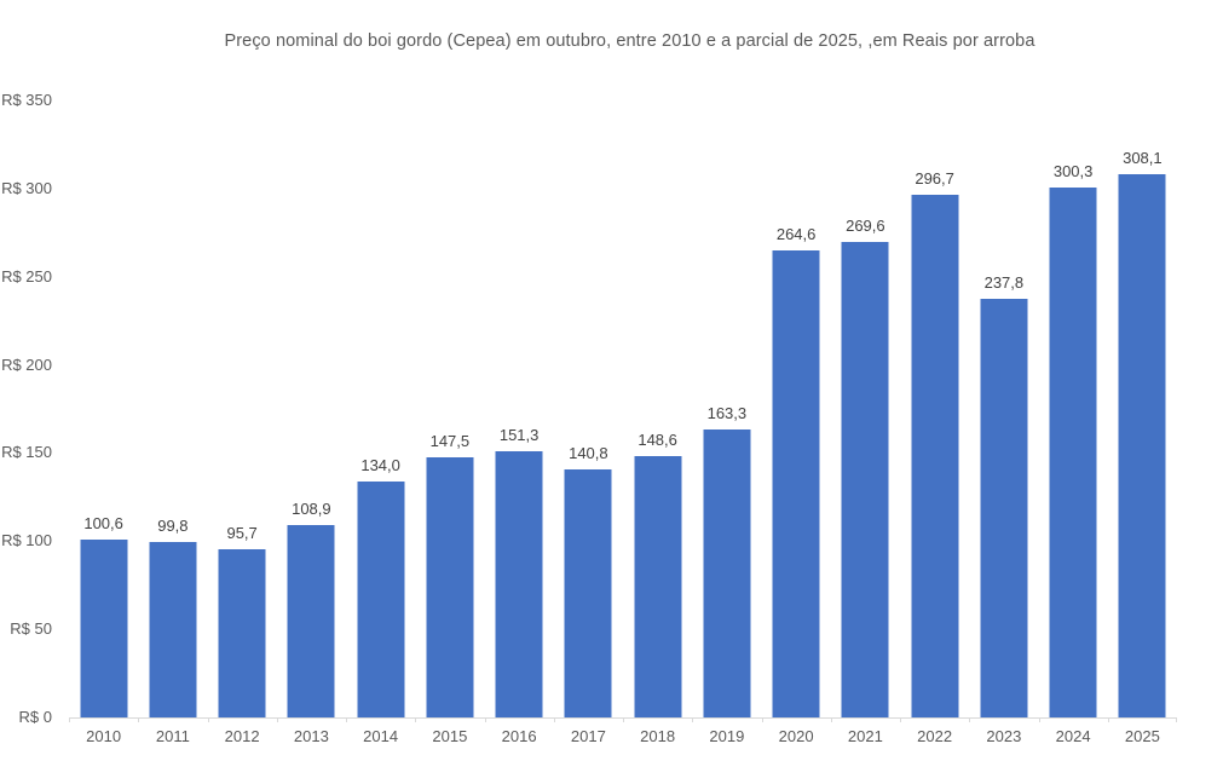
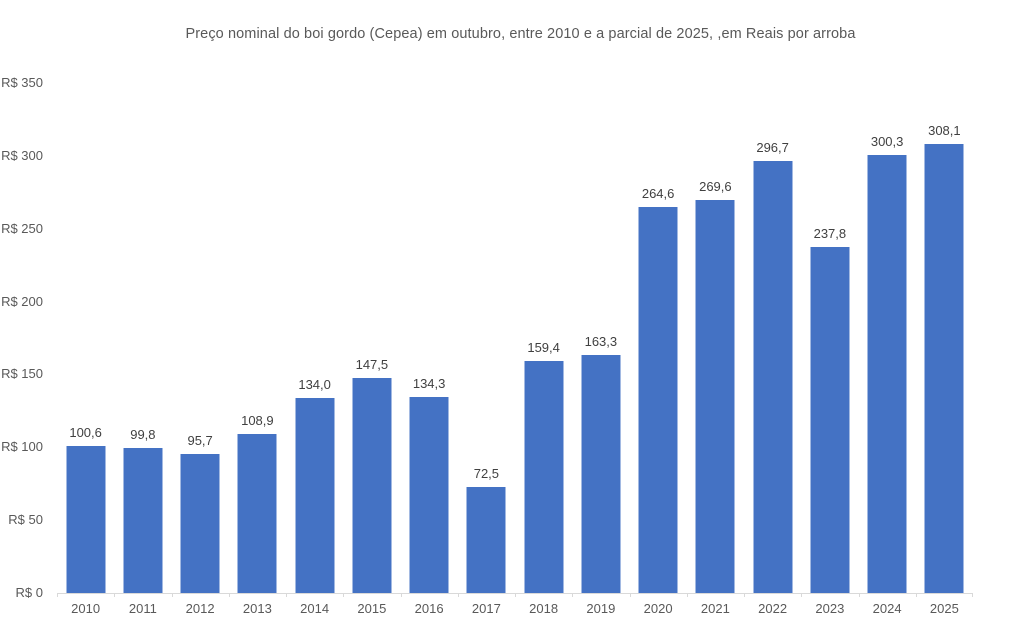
2016: 151,3 -> 134,3
2017: 140,8 -> 72,5
2018: 148,6 -> 159,4
